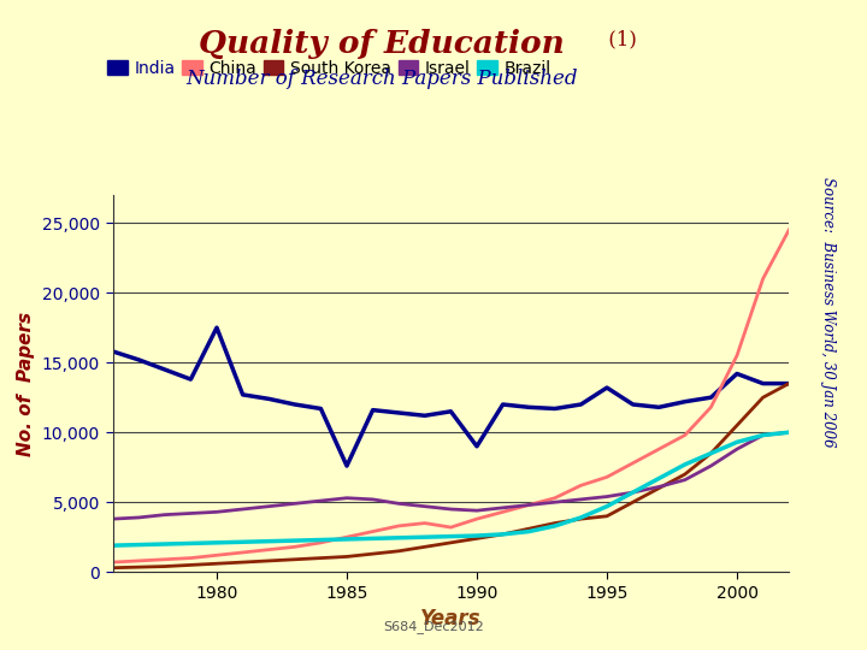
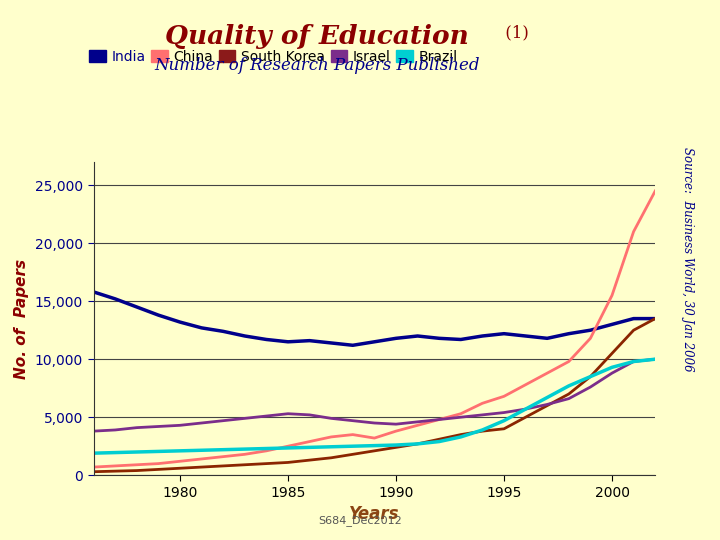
India/1980: 17,500 -> 13,200
India/1985: 7,600 -> 11,500
India/1990: 9,000 -> 11,800
India/1995: 13,200 -> 12,200
India/2000: 14,200 -> 13,000
